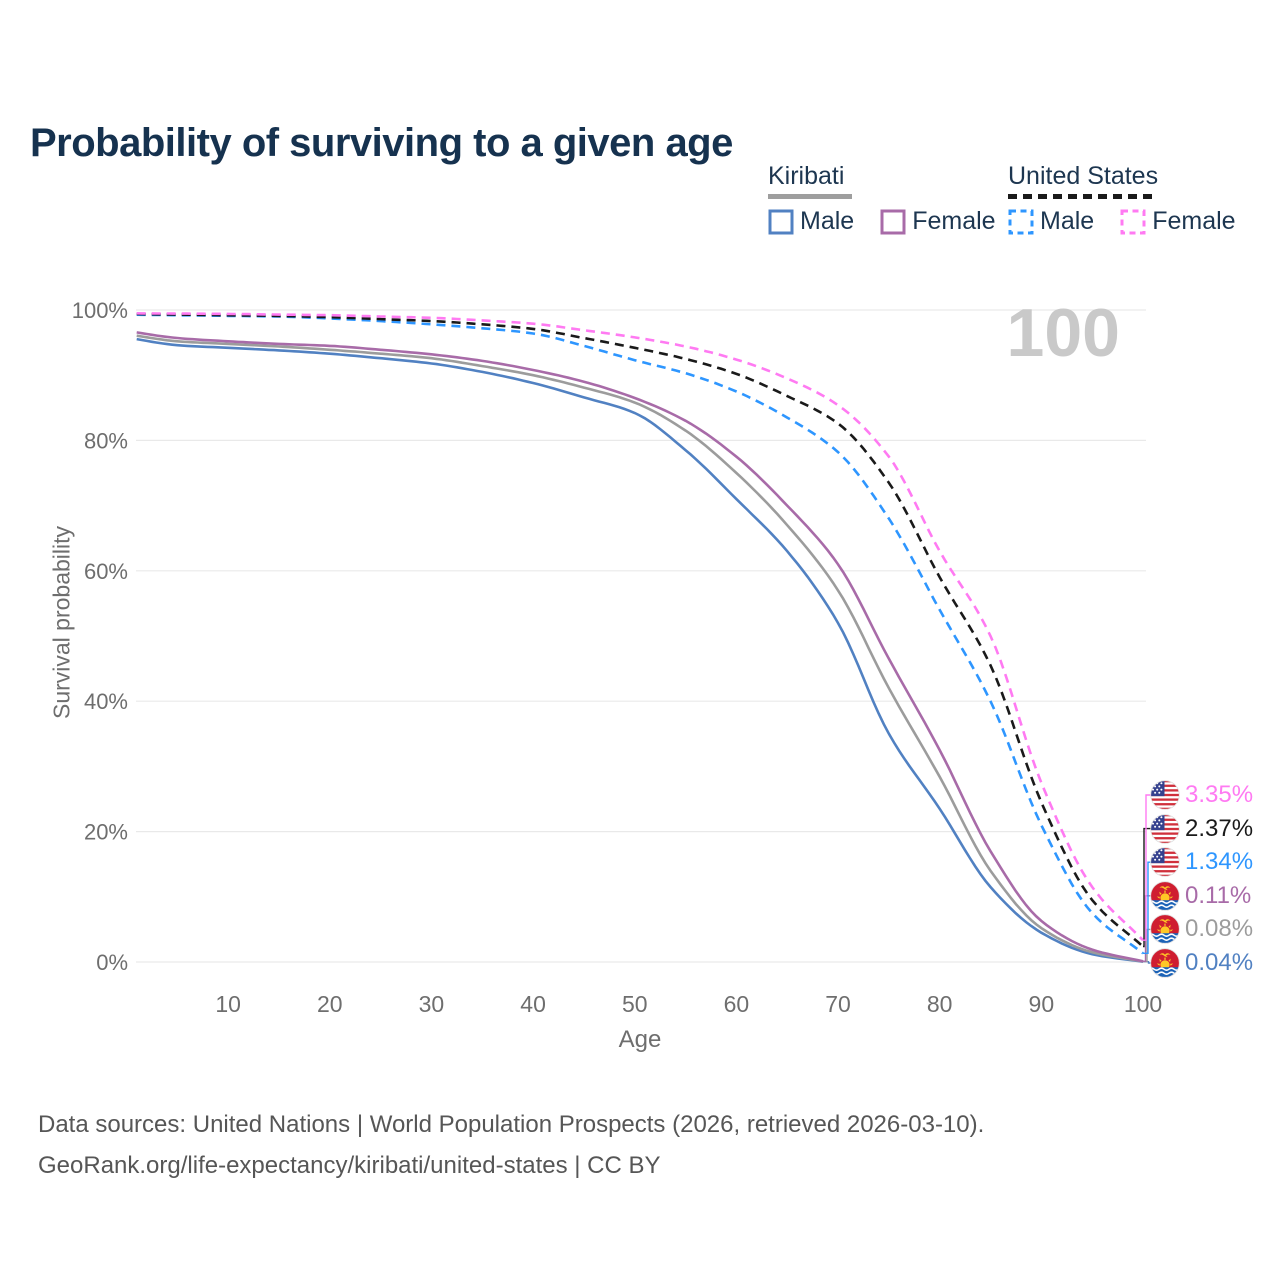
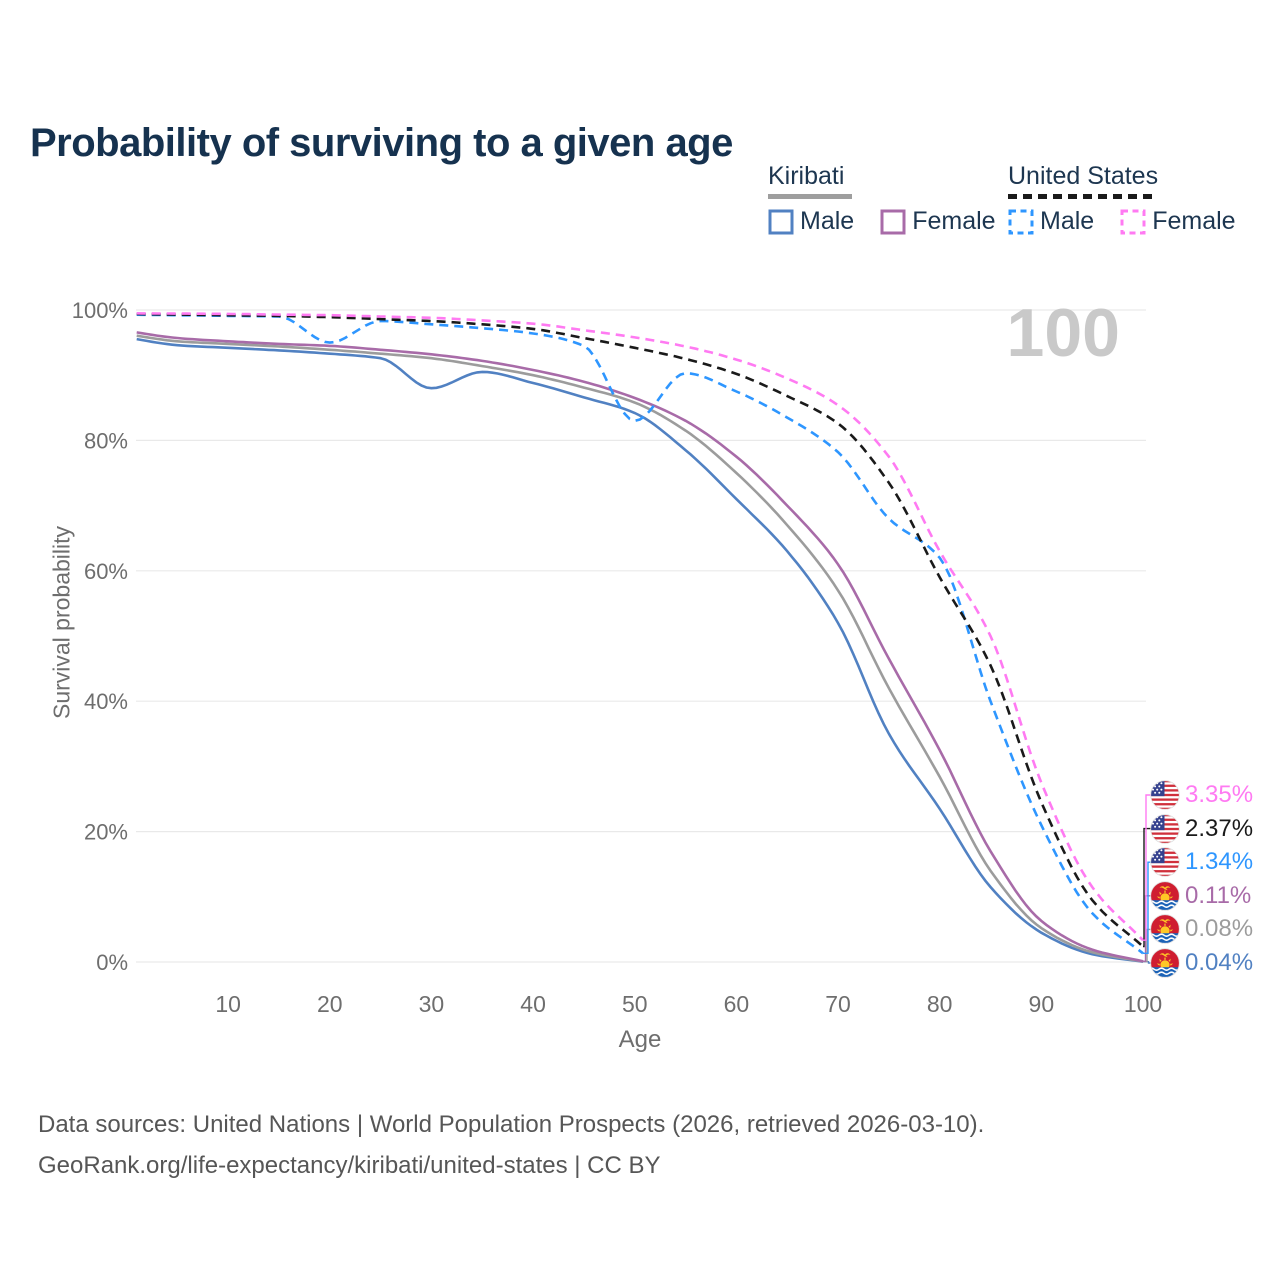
United States Male/20: 99% -> 95%
Kiribati Male/30: 92% -> 88%
United States Male/50: 92% -> 83%
United States Male/80: 54% -> 62%
